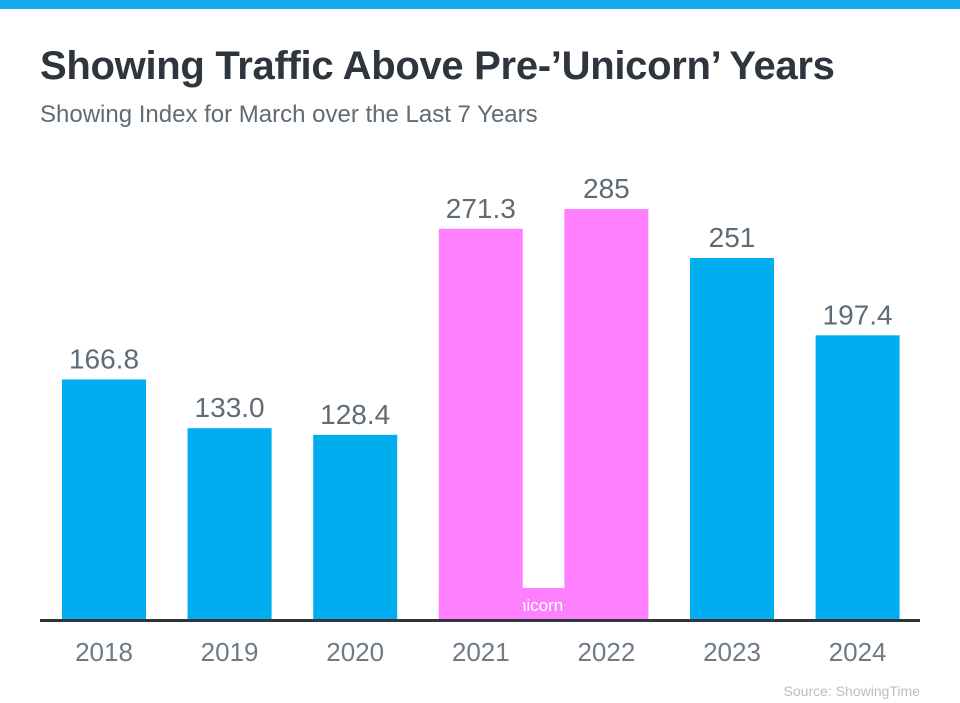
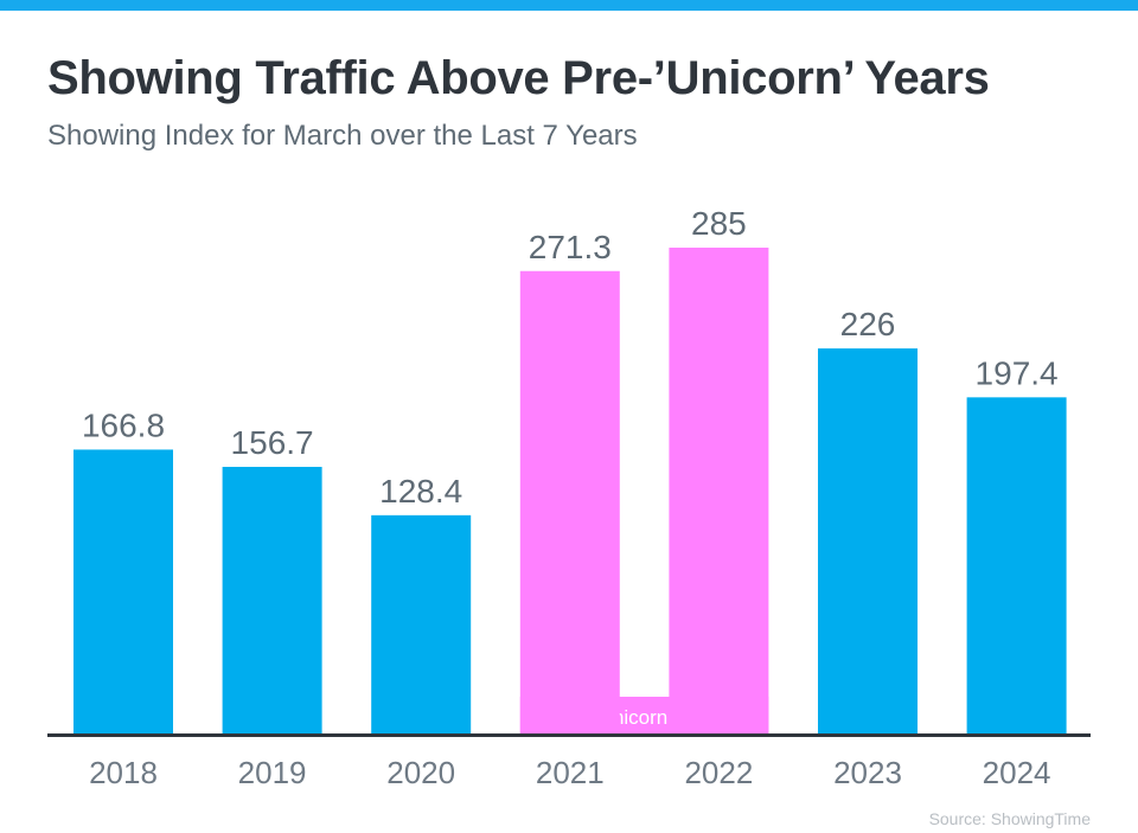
2019: 133.0 -> 156.7
2023: 251 -> 226
